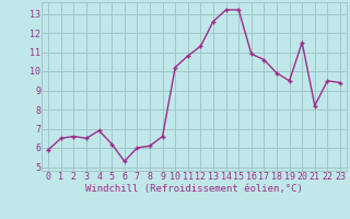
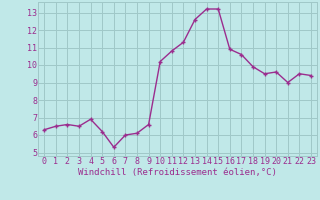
0: 5.9 -> 6.3
20: 11.5 -> 9.6
21: 8.2 -> 9.0
